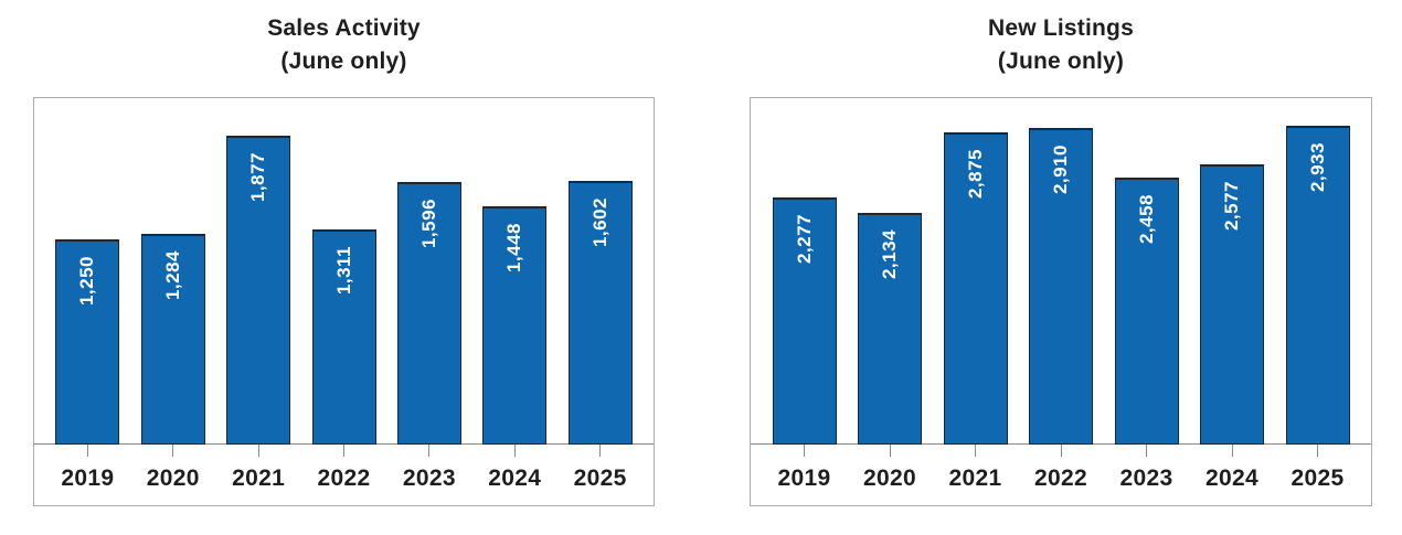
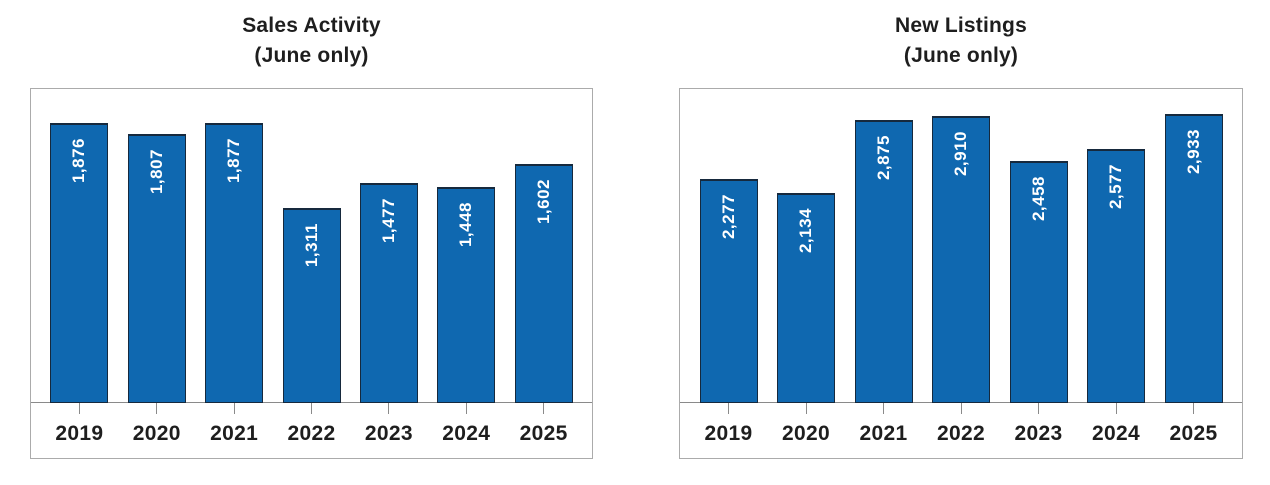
Sales Activity/2019: 1,250 -> 1,876
Sales Activity/2020: 1,284 -> 1,807
Sales Activity/2023: 1,596 -> 1,477
